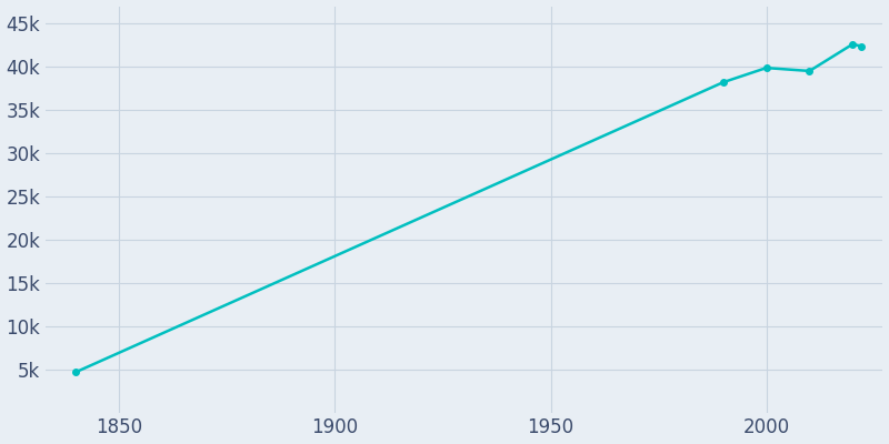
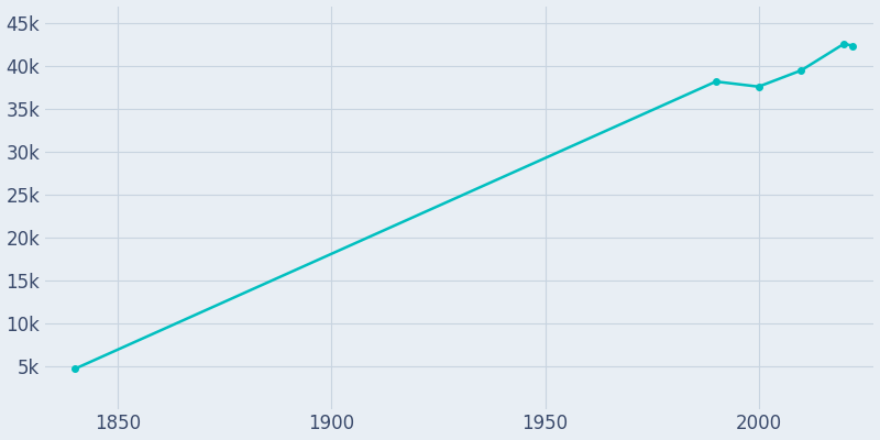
2000: 39.9k -> 37.6k
